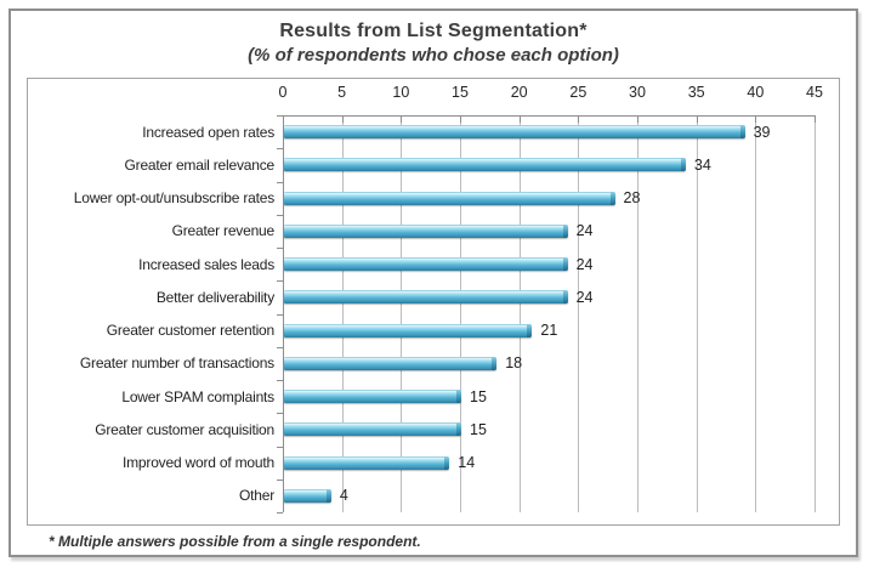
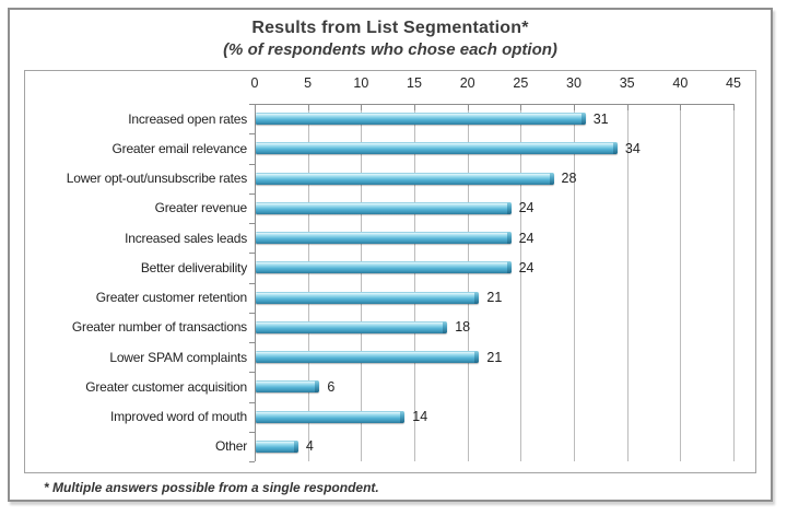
Increased open rates: 39 -> 31
Lower SPAM complaints: 15 -> 21
Greater customer acquisition: 15 -> 6
